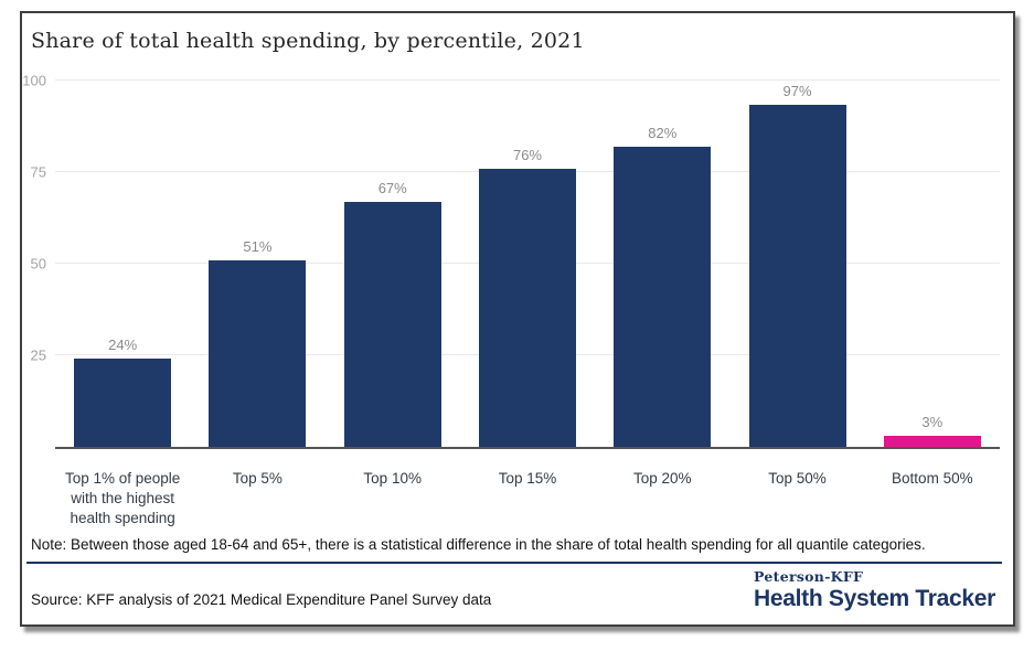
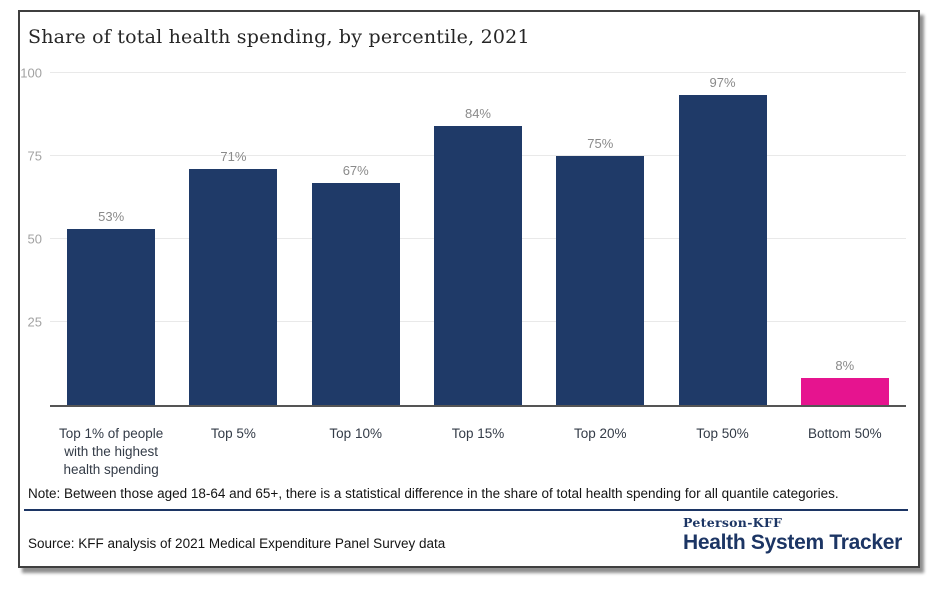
Top 1% of people with the highest health spending: 24% -> 53%
Top 5%: 51% -> 71%
Top 15%: 76% -> 84%
Top 20%: 82% -> 75%
Bottom 50%: 3% -> 8%
